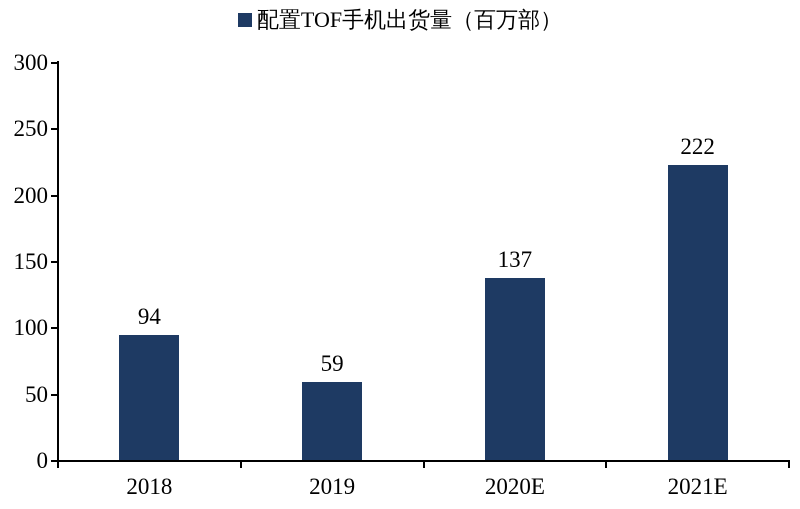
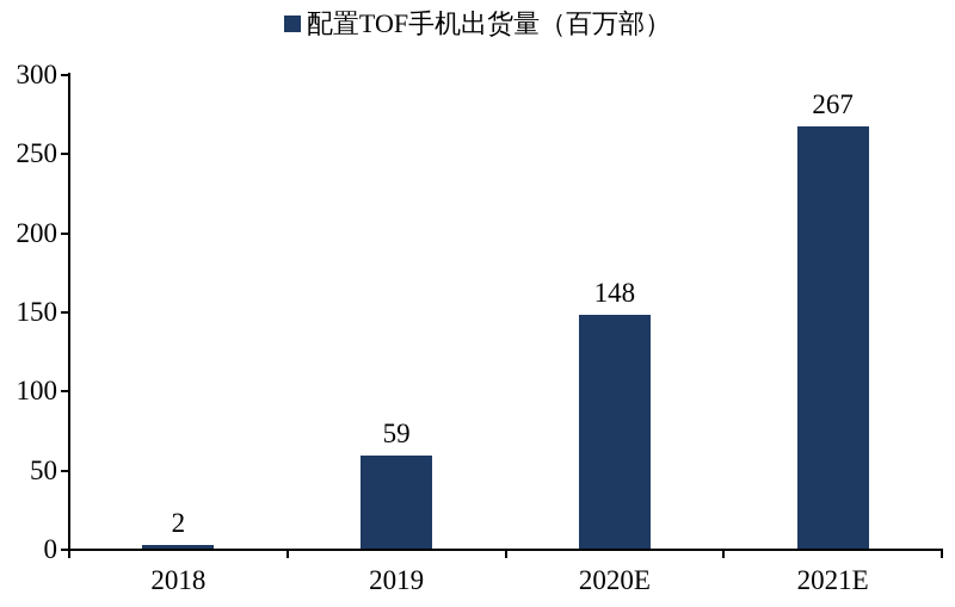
2018: 94 -> 2
2020E: 137 -> 148
2021E: 222 -> 267
